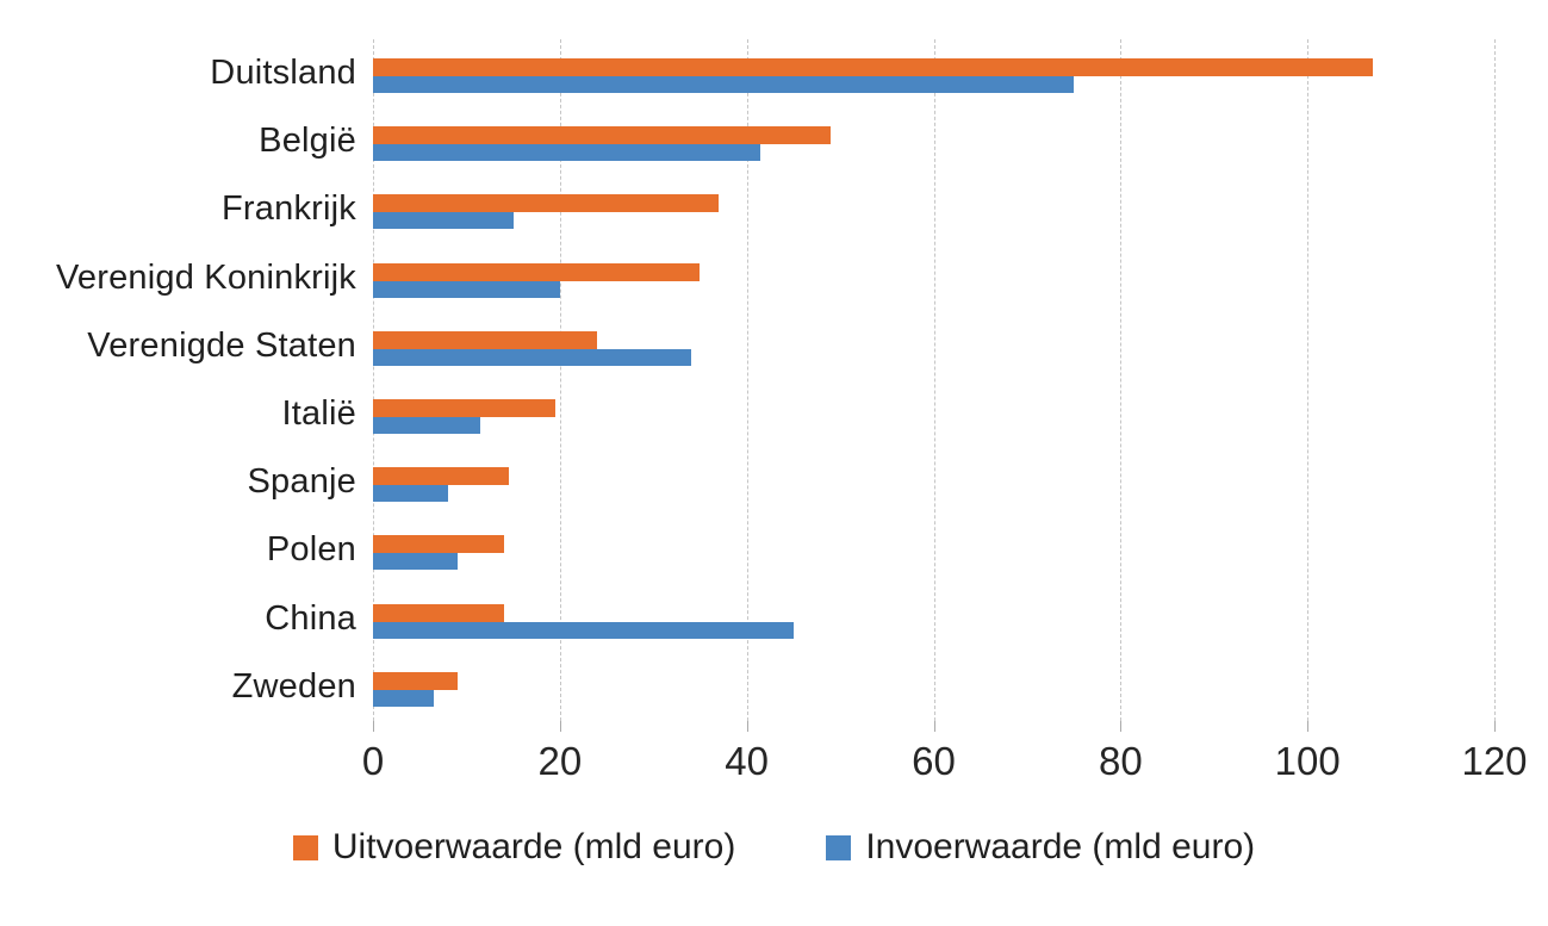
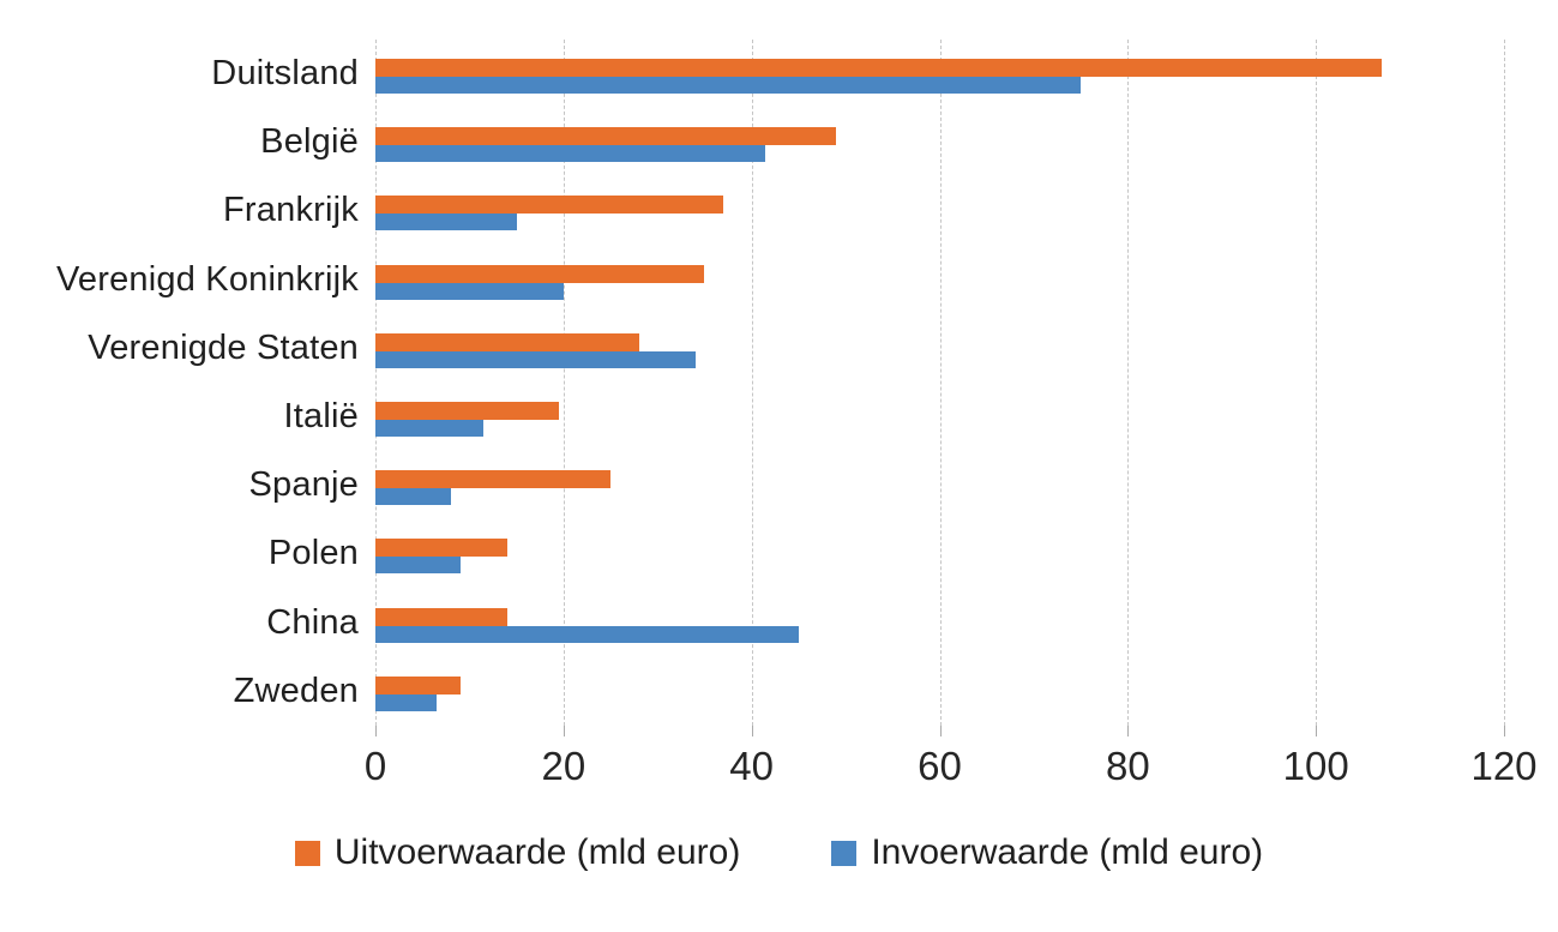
Uitvoerwaarde (mld euro)/Verenigde Staten: 24 -> 28
Uitvoerwaarde (mld euro)/Spanje: 14 -> 25
